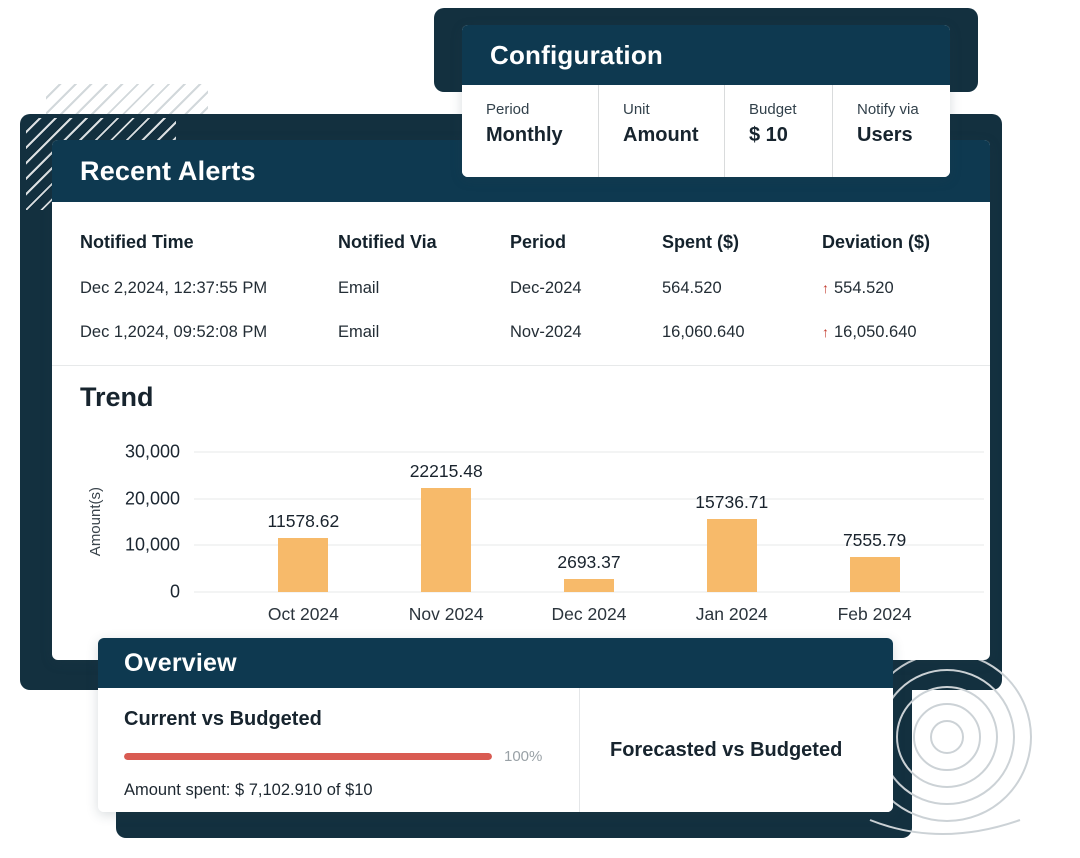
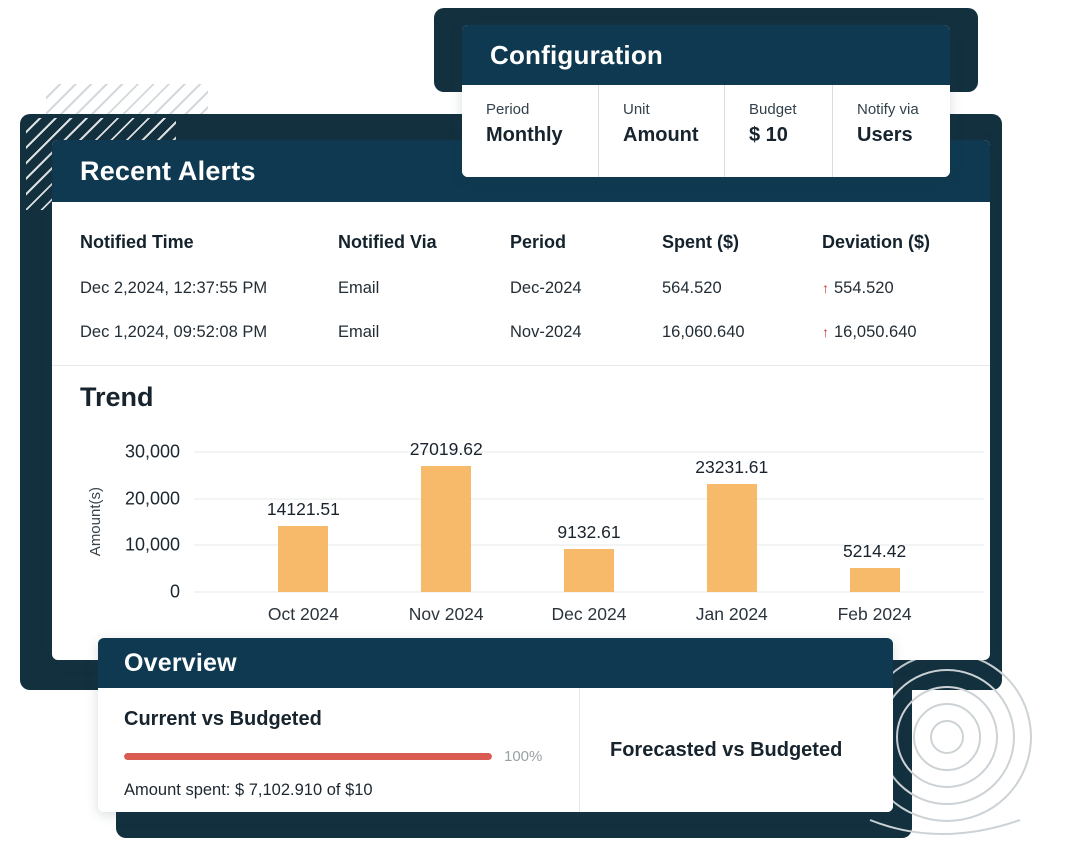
Oct 2024: 11578.62 -> 14121.51
Nov 2024: 22215.48 -> 27019.62
Dec 2024: 2693.37 -> 9132.61
Jan 2024: 15736.71 -> 23231.61
Feb 2024: 7555.79 -> 5214.42
